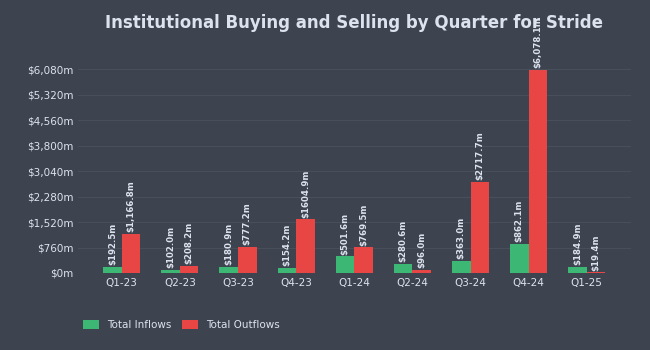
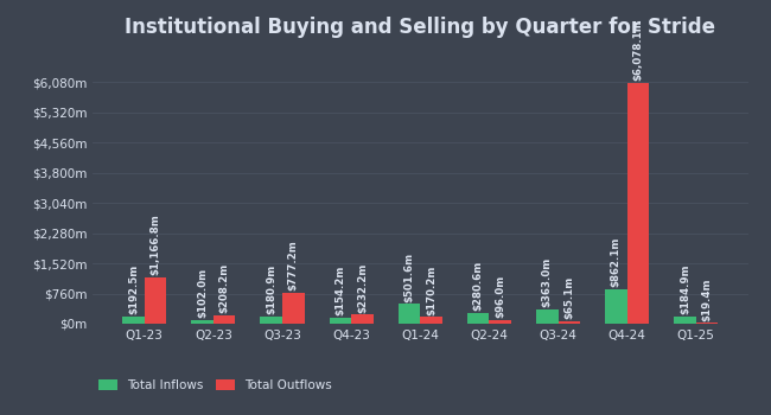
Total Outflows/Q4-23: $1604.9m -> $232.2m
Total Outflows/Q1-24: $769.5m -> $170.2m
Total Outflows/Q3-24: $2717.7m -> $65.1m
